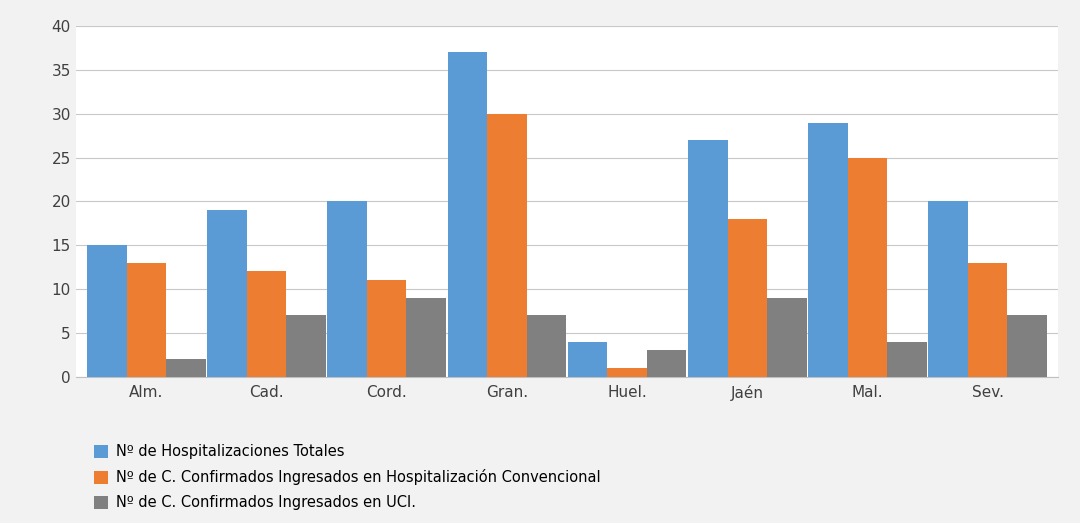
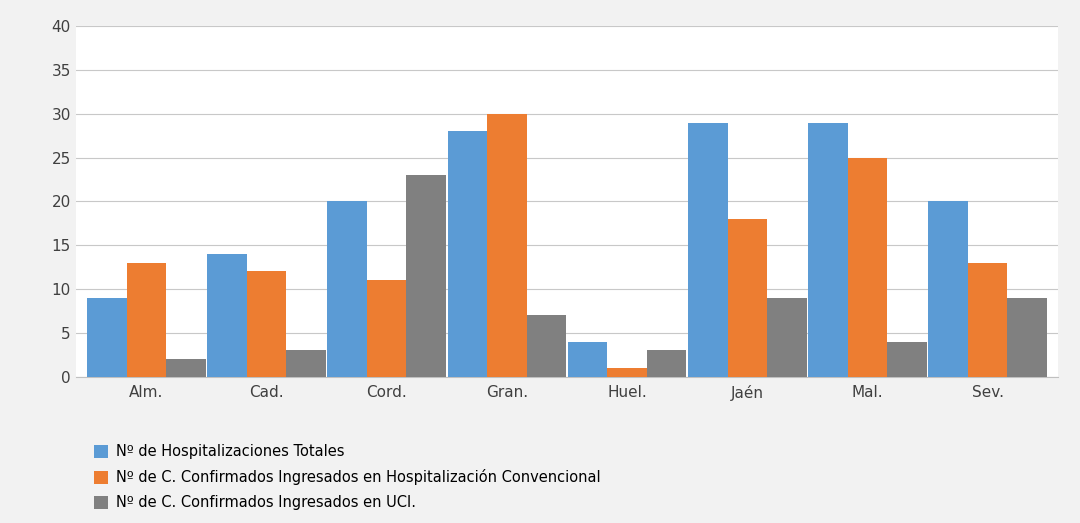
Nº de Hospitalizaciones Totales/Alm.: 15 -> 9
Nº de Hospitalizaciones Totales/Cad.: 19 -> 14
Nº de C. Confirmados Ingresados en UCI./Cad.: 7 -> 3
Nº de C. Confirmados Ingresados en UCI./Cord.: 9 -> 23
Nº de Hospitalizaciones Totales/Gran.: 37 -> 28
Nº de Hospitalizaciones Totales/Jaén: 27 -> 29
Nº de C. Confirmados Ingresados en UCI./Sev.: 7 -> 9
